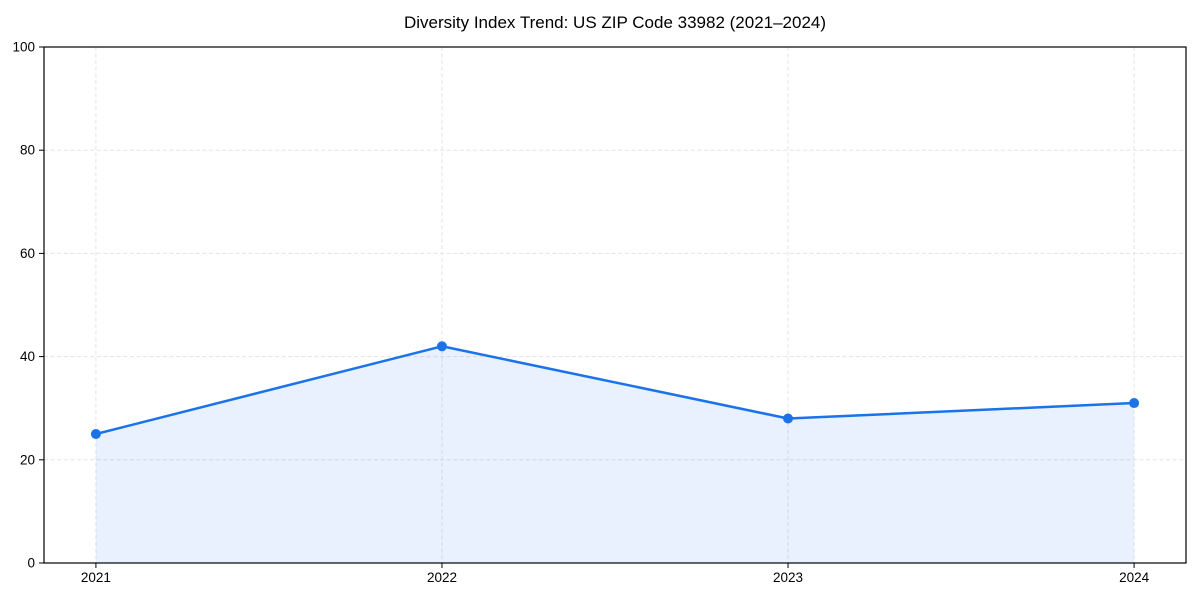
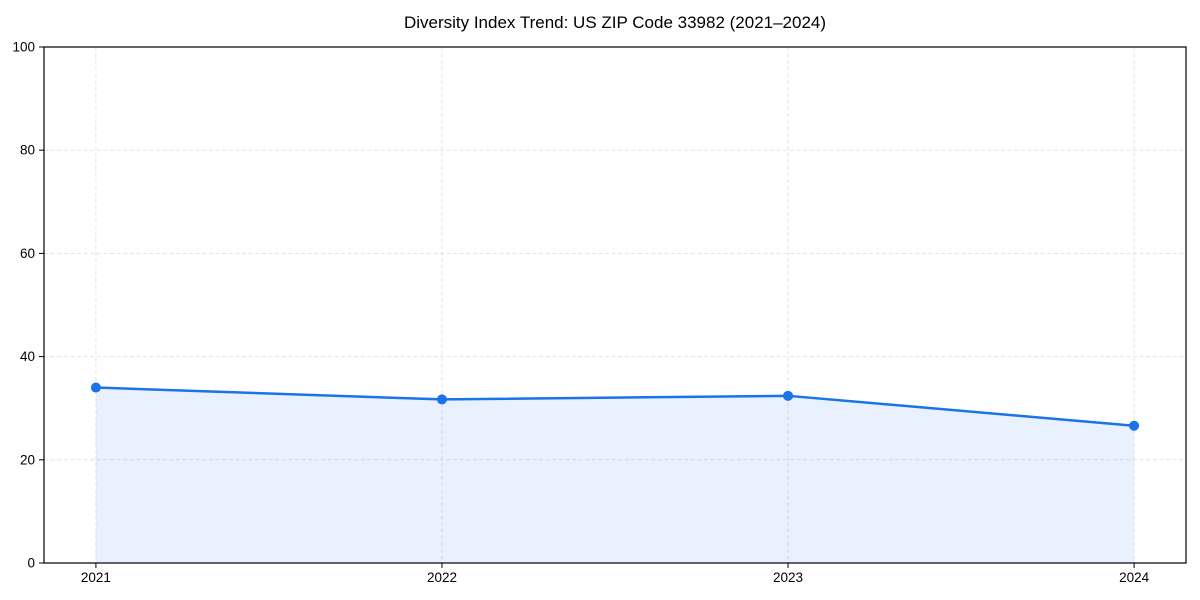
2021: 25 -> 34
2022: 42 -> 32
2023: 28 -> 32
2024: 31 -> 27
